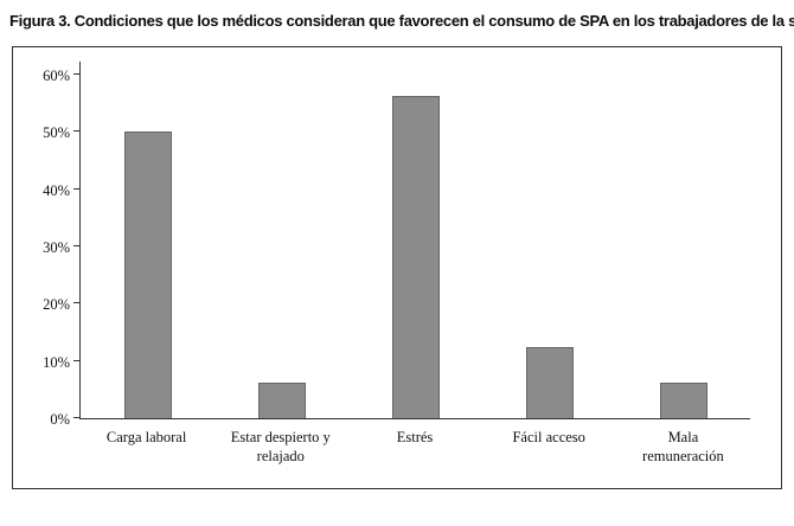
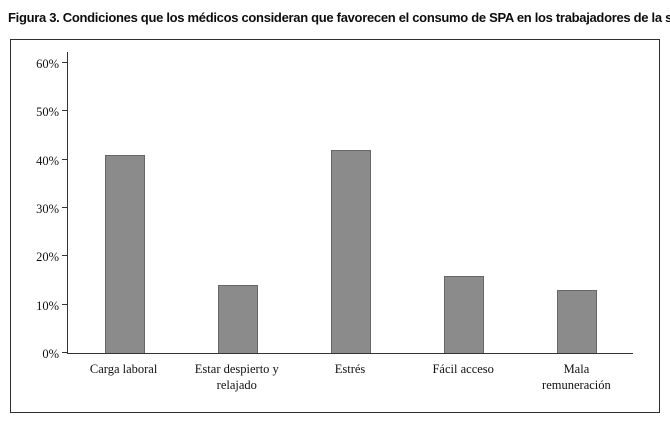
Carga laboral: 50% -> 41%
Estar despierto y relajado: 6% -> 14%
Estrés: 56% -> 42%
Fácil acceso: 12% -> 16%
Mala remuneración: 6% -> 13%
